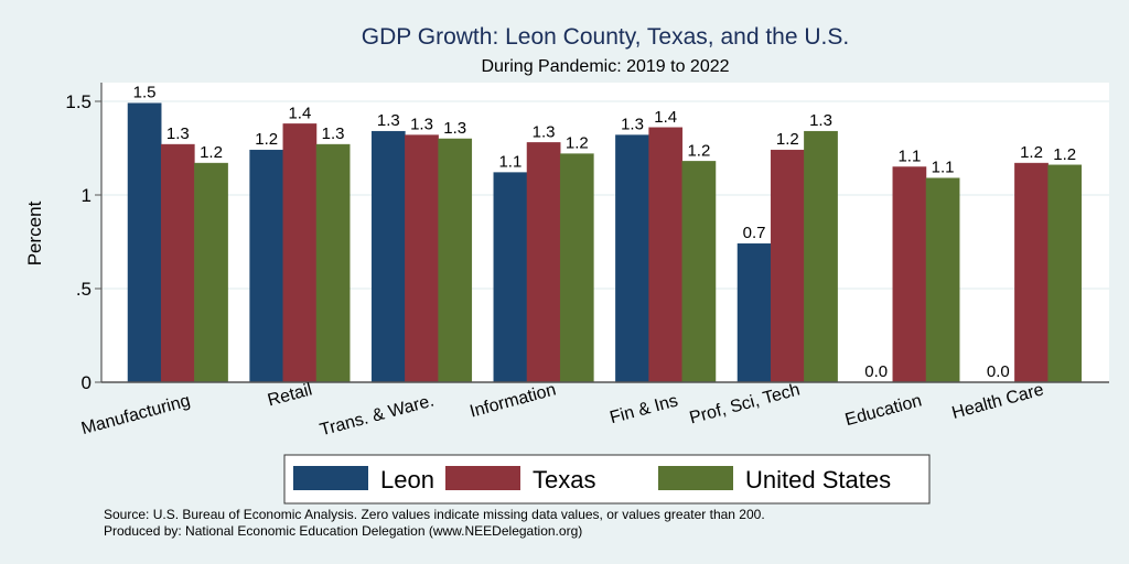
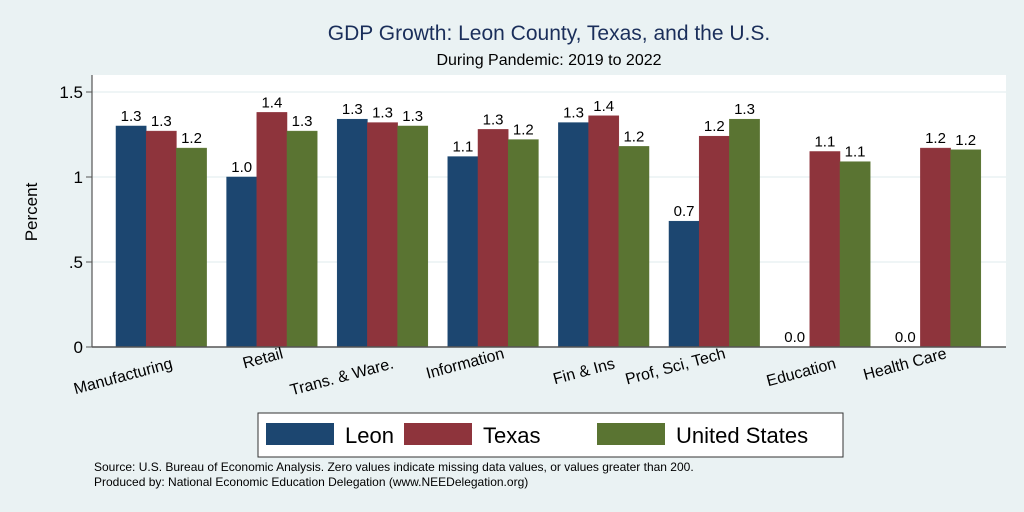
Leon/Manufacturing: 1.5 -> 1.3
Leon/Retail: 1.2 -> 1.0
